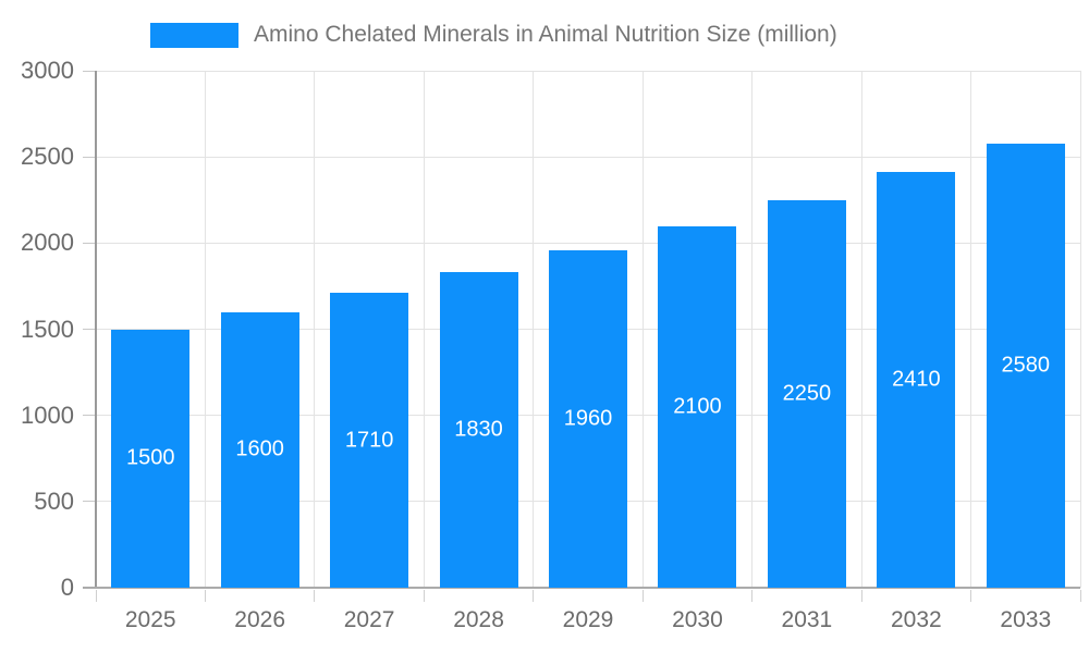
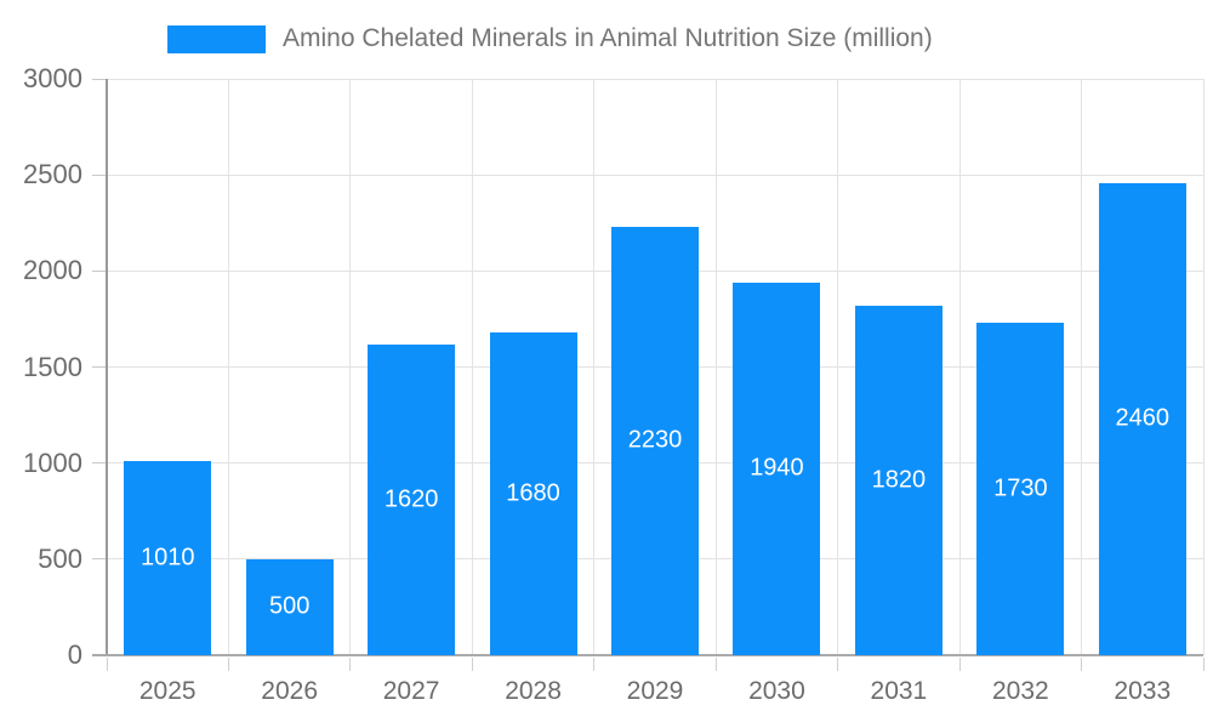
2025: 1500 -> 1010
2026: 1600 -> 500
2027: 1710 -> 1620
2028: 1830 -> 1680
2029: 1960 -> 2230
2030: 2100 -> 1940
2031: 2250 -> 1820
2032: 2410 -> 1730
2033: 2580 -> 2460
